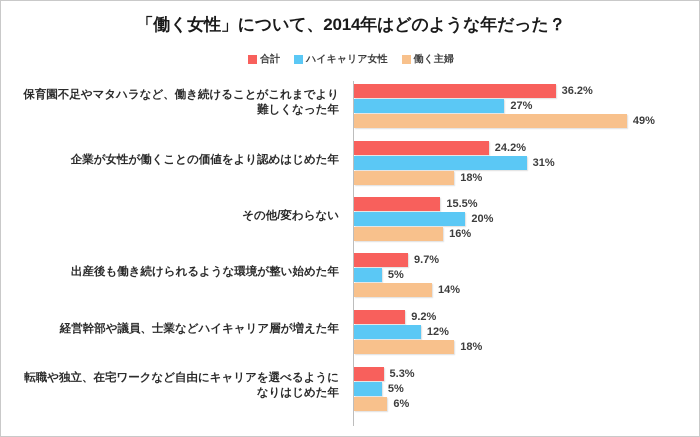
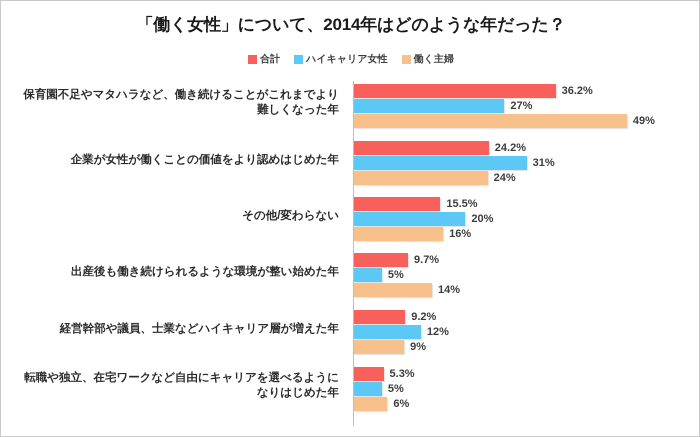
働く主婦/企業が女性が働くことの価値をより認めはじめた年: 18% -> 24%
働く主婦/経営幹部や議員、士業などハイキャリア層が増えた年: 18% -> 9%
